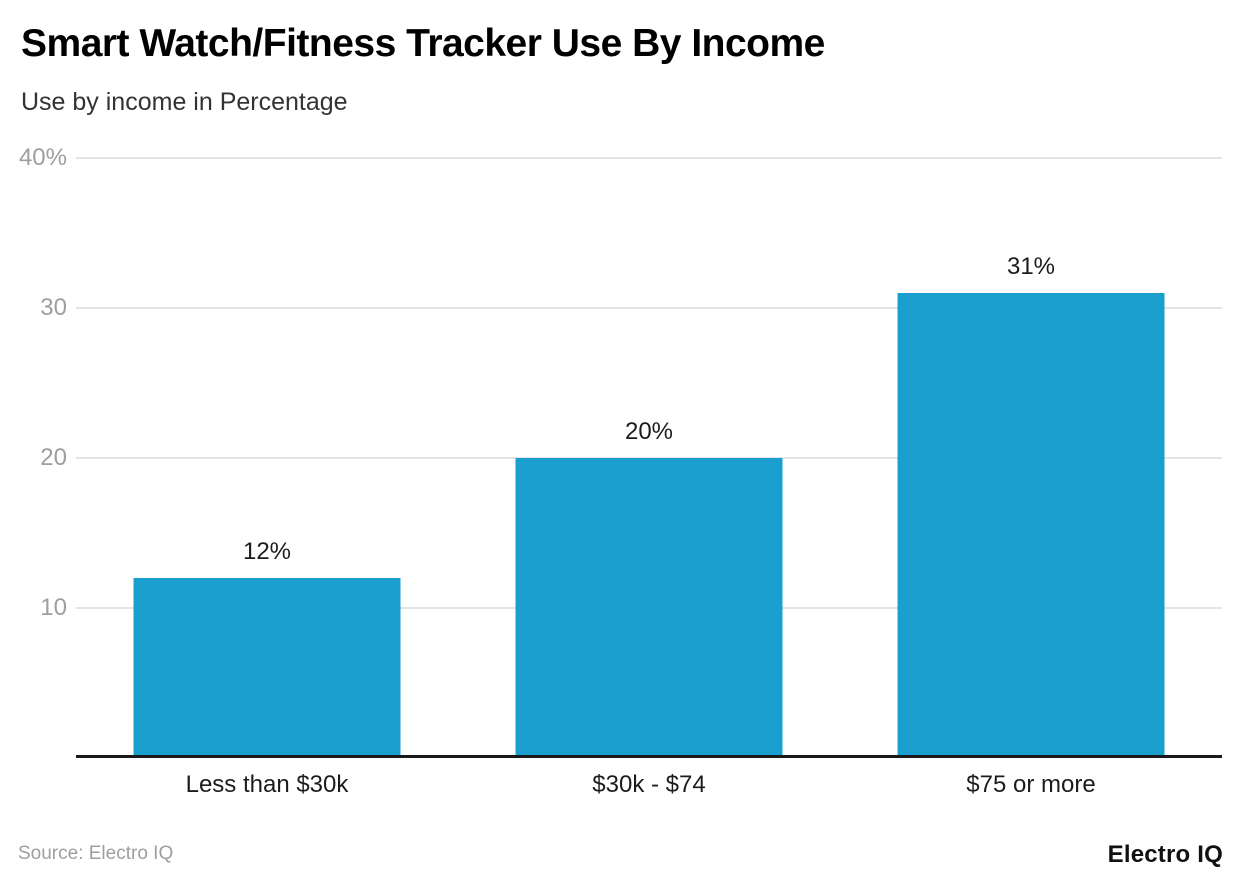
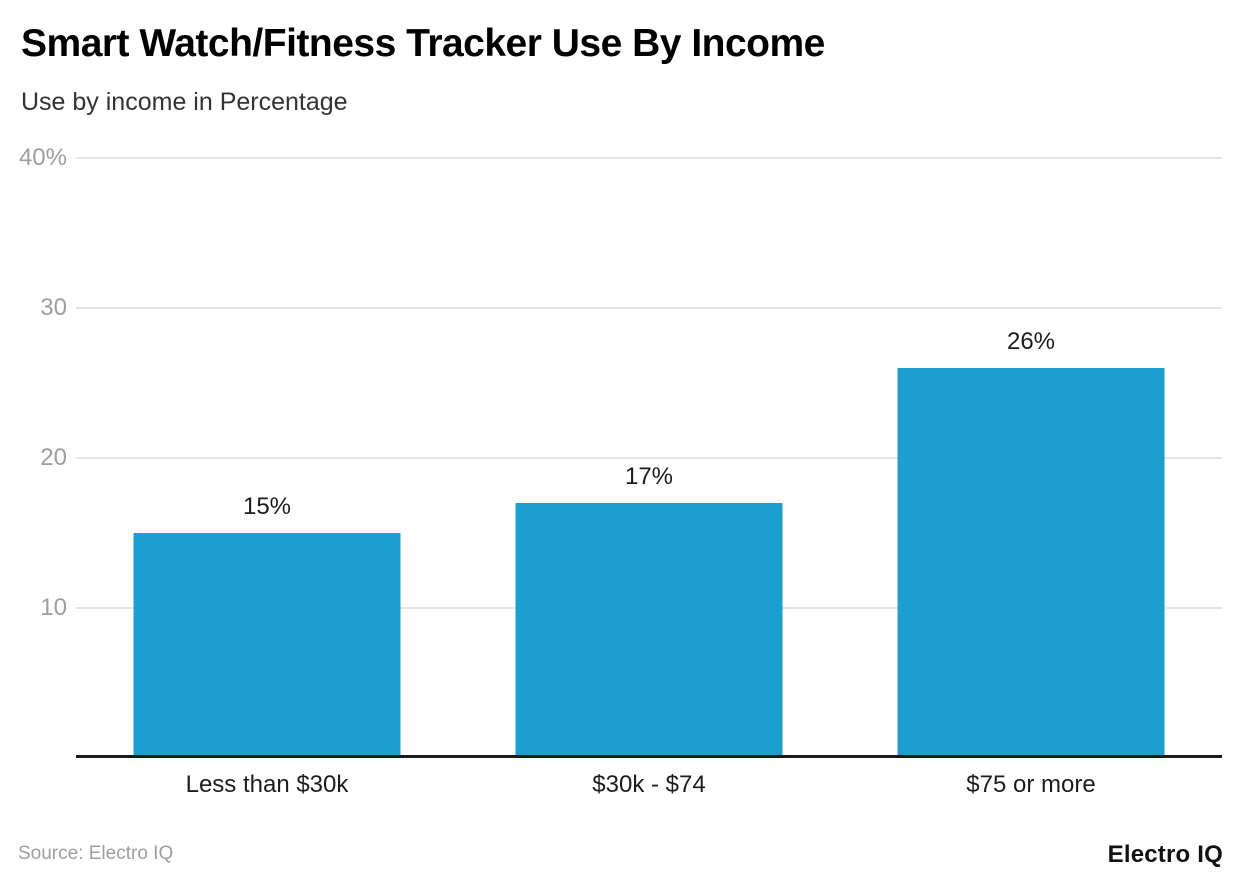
Less than $30k: 12% -> 15%
$30k - $74: 20% -> 17%
$75 or more: 31% -> 26%
